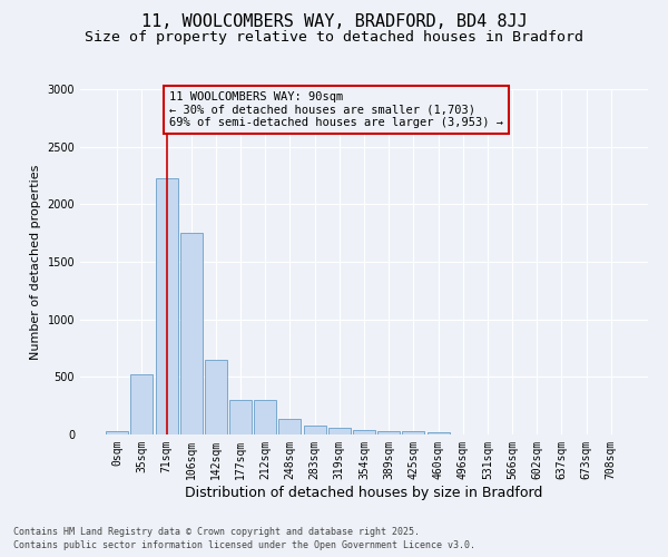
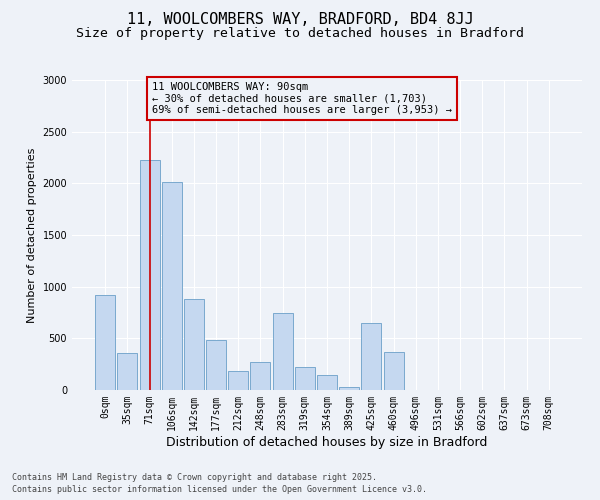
0sqm: 20 -> 920
35sqm: 520 -> 360
106sqm: 1750 -> 2010
142sqm: 650 -> 880
177sqm: 300 -> 480
212sqm: 300 -> 180
248sqm: 140 -> 270
283sqm: 80 -> 750
319sqm: 60 -> 220
354sqm: 40 -> 150
425sqm: 20 -> 650
460sqm: 20 -> 370
